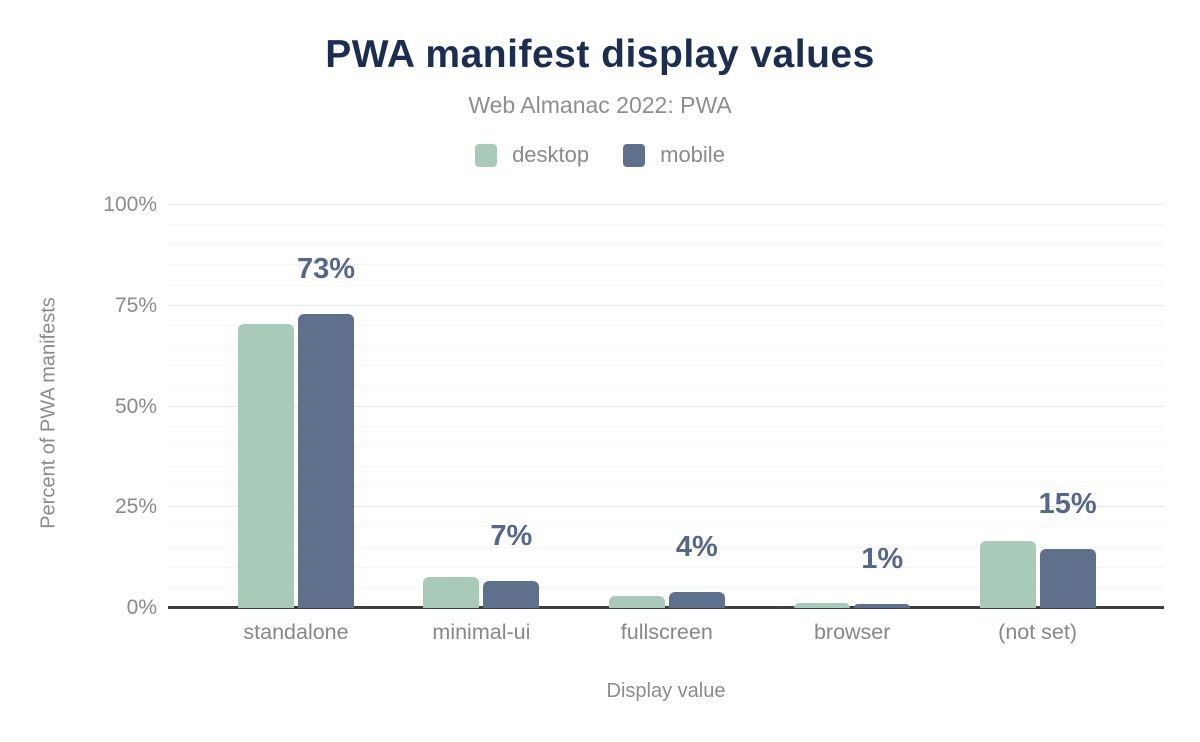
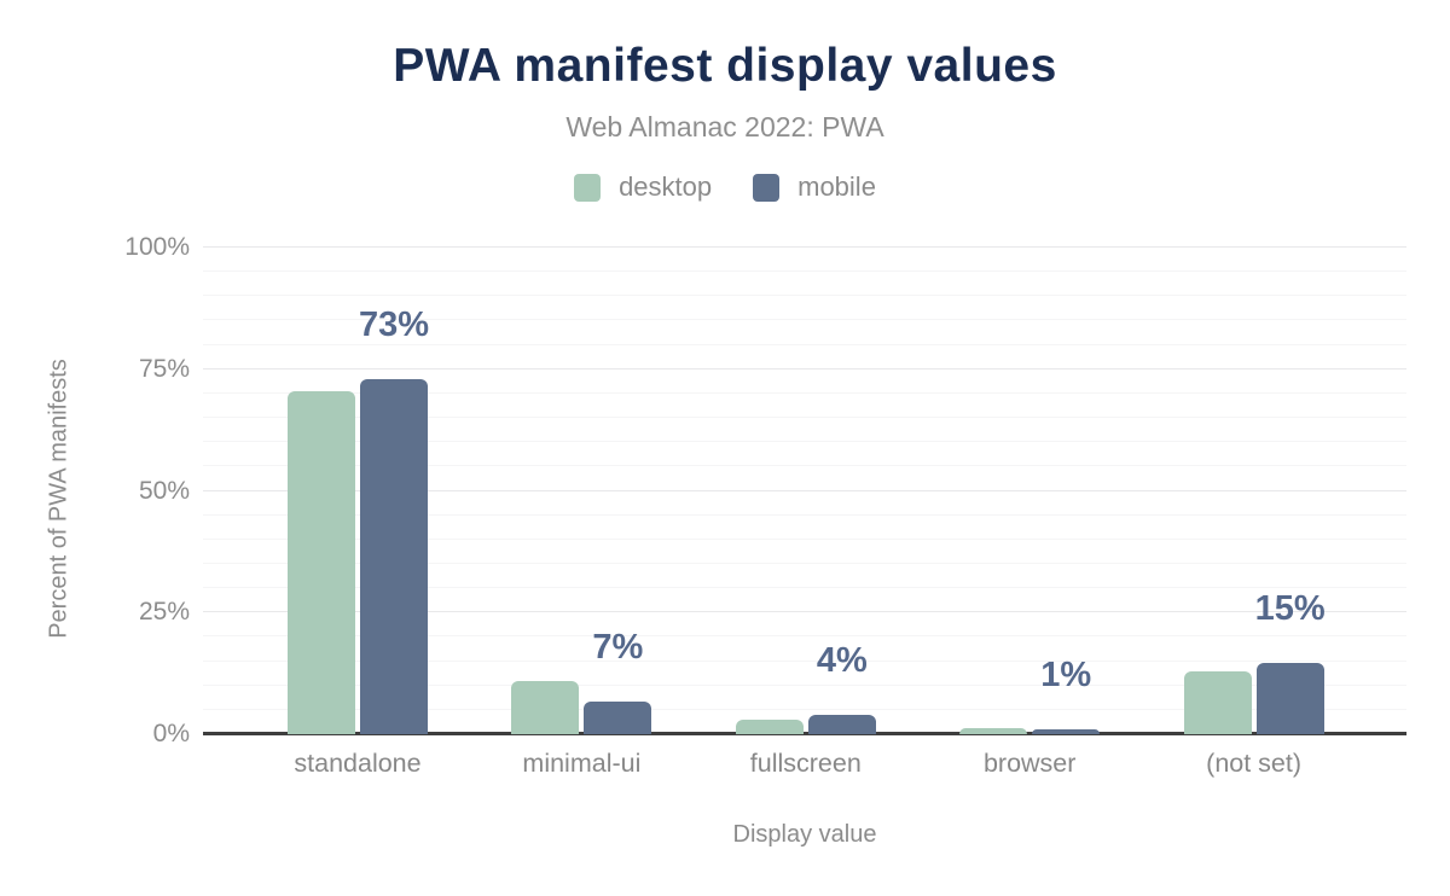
desktop/minimal-ui: 8% -> 11%
desktop/(not set): 17% -> 13%
